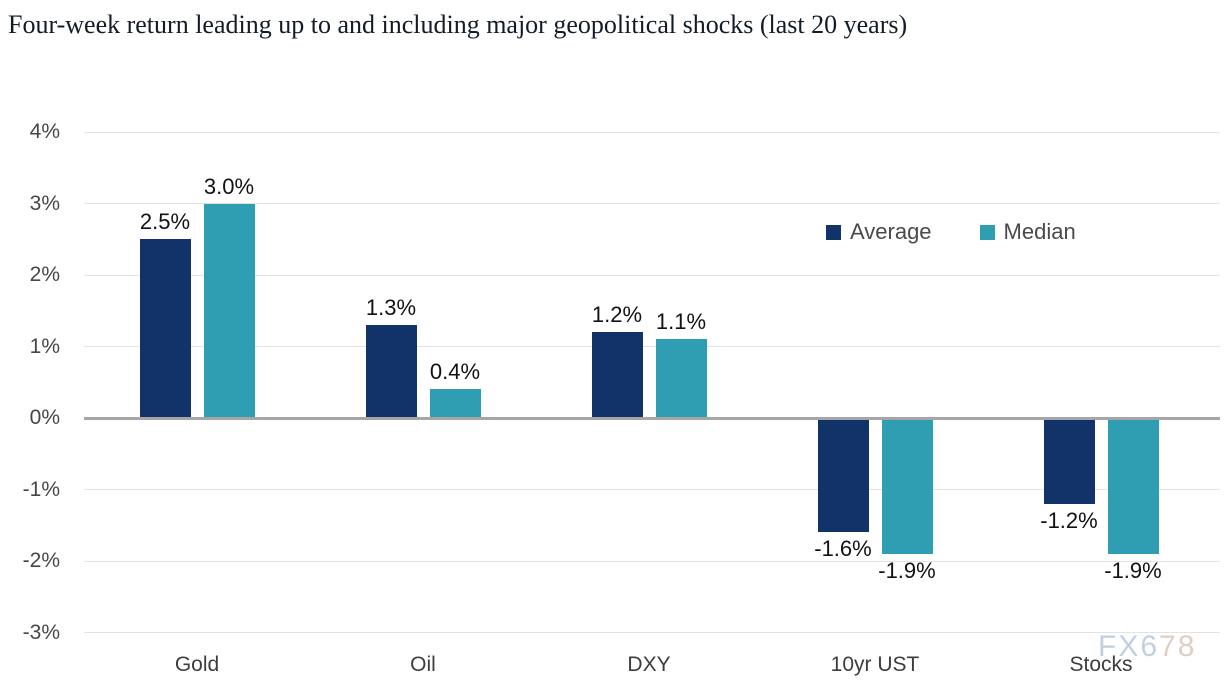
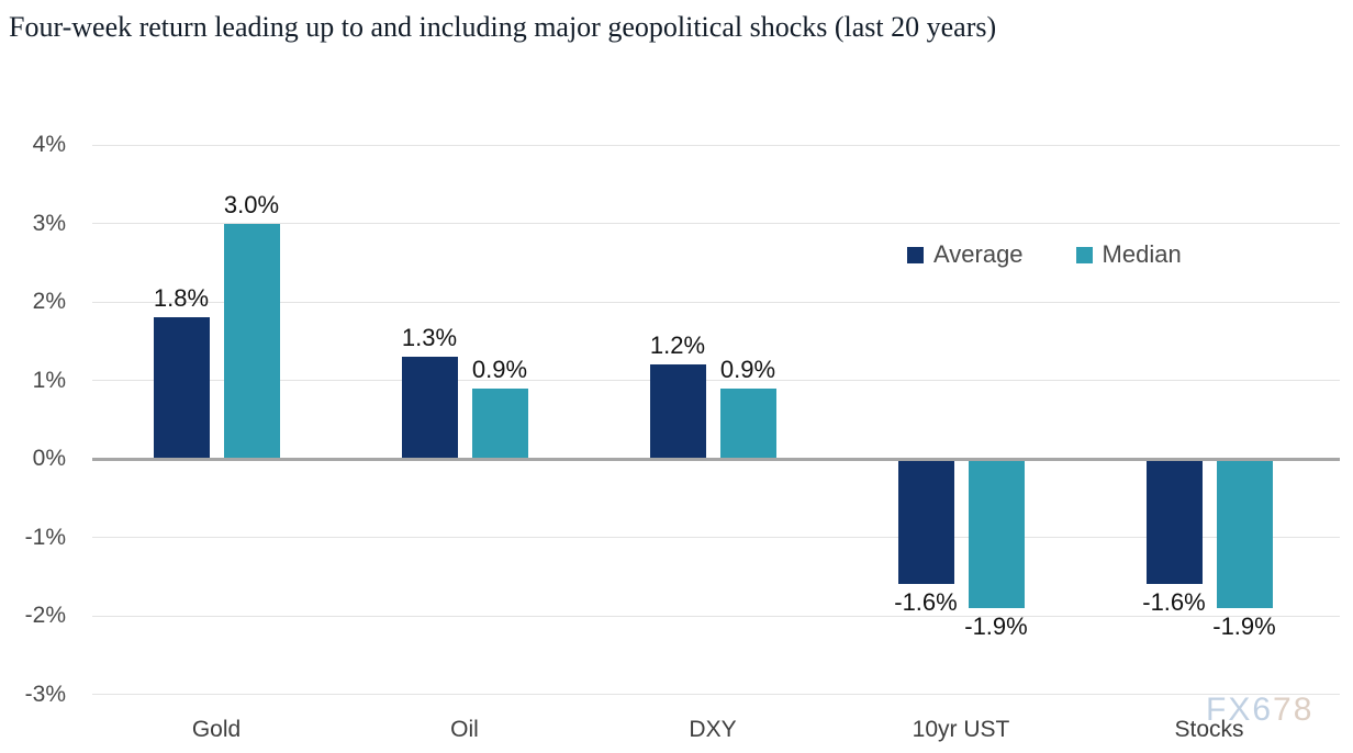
Average/Gold: 2.5% -> 1.8%
Median/Oil: 0.4% -> 0.9%
Median/DXY: 1.1% -> 0.9%
Average/Stocks: -1.2% -> -1.6%
